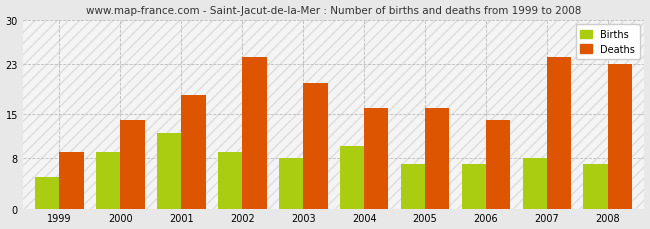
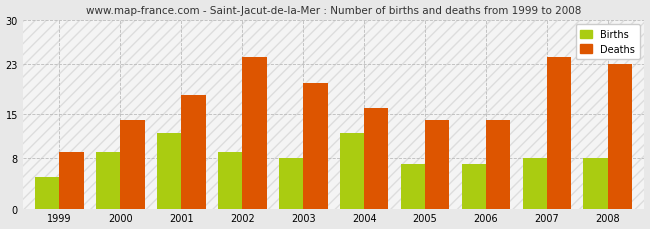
Births/2004: 10 -> 12
Deaths/2005: 16 -> 14
Births/2008: 7 -> 8
